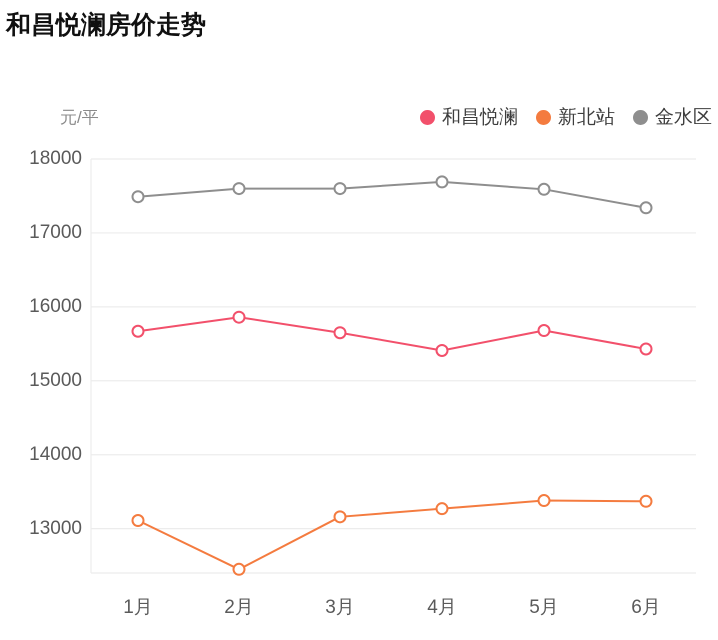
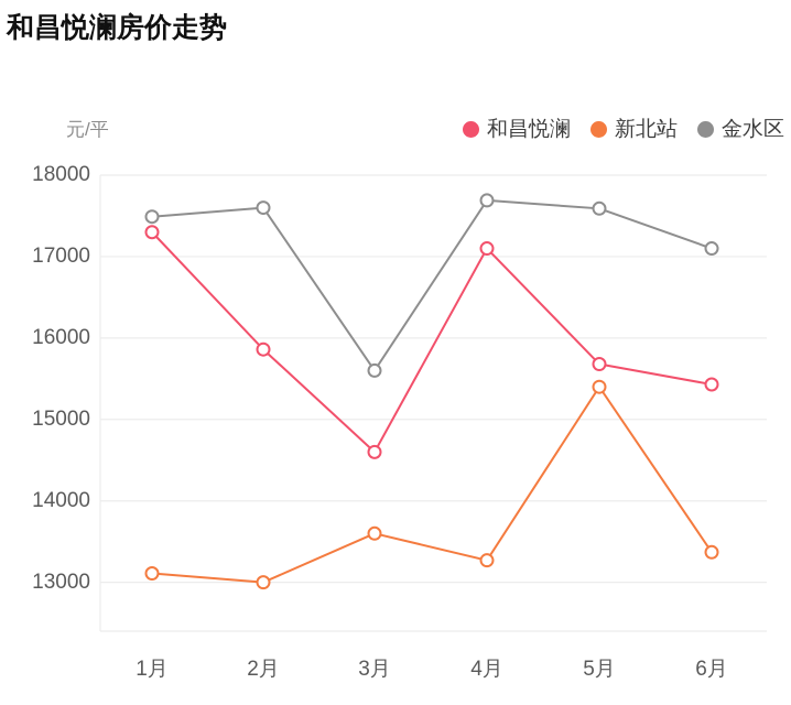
和昌悦澜/1月: 15700 -> 17300
新北站/2月: 12400 -> 13000
和昌悦澜/3月: 15600 -> 14600
新北站/3月: 13200 -> 13600
金水区/3月: 17600 -> 15600
和昌悦澜/4月: 15400 -> 17100
新北站/5月: 13400 -> 15400
金水区/6月: 17300 -> 17100
